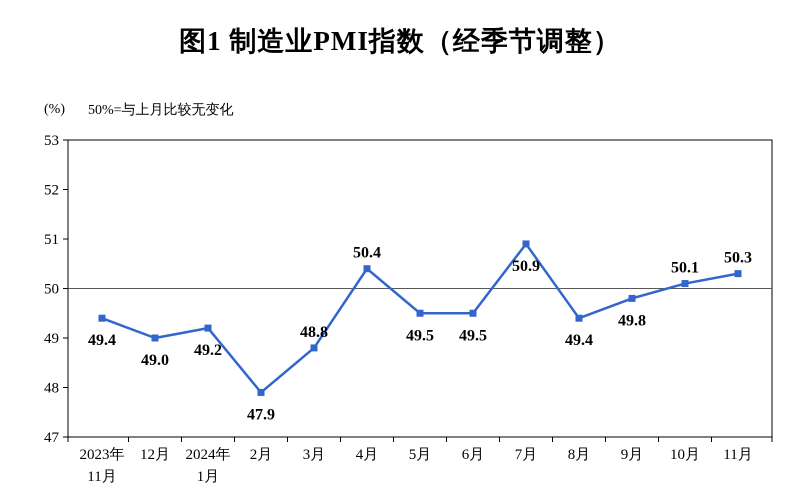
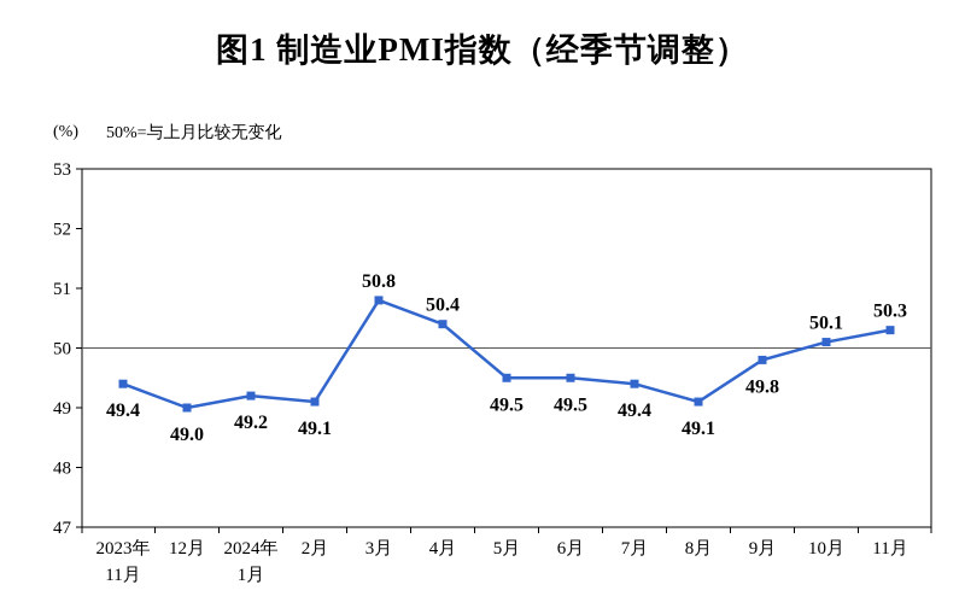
2月: 47.9 -> 49.1
3月: 48.8 -> 50.8
7月: 50.9 -> 49.4
8月: 49.4 -> 49.1
